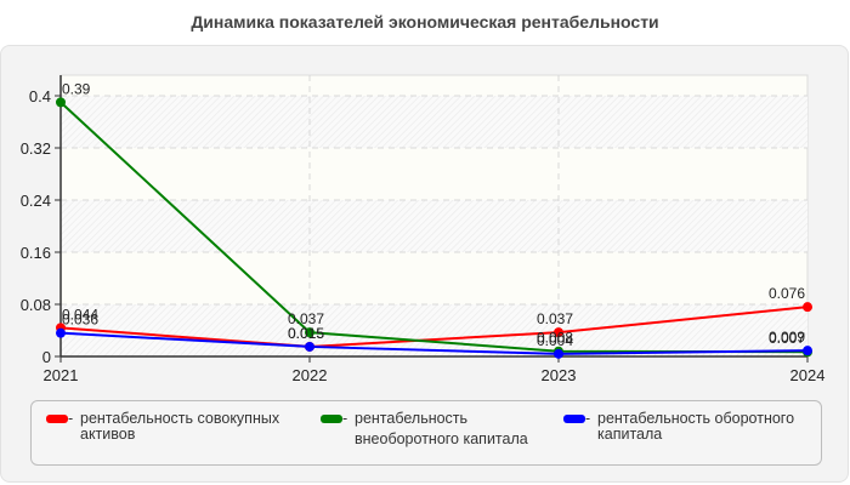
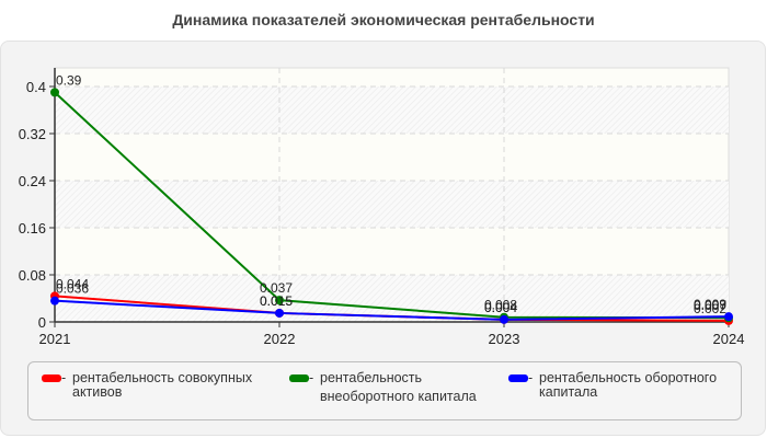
рентабельность совокупных активов/2023: 0.037 -> 0.004
рентабельность совокупных активов/2024: 0.076 -> 0.002
